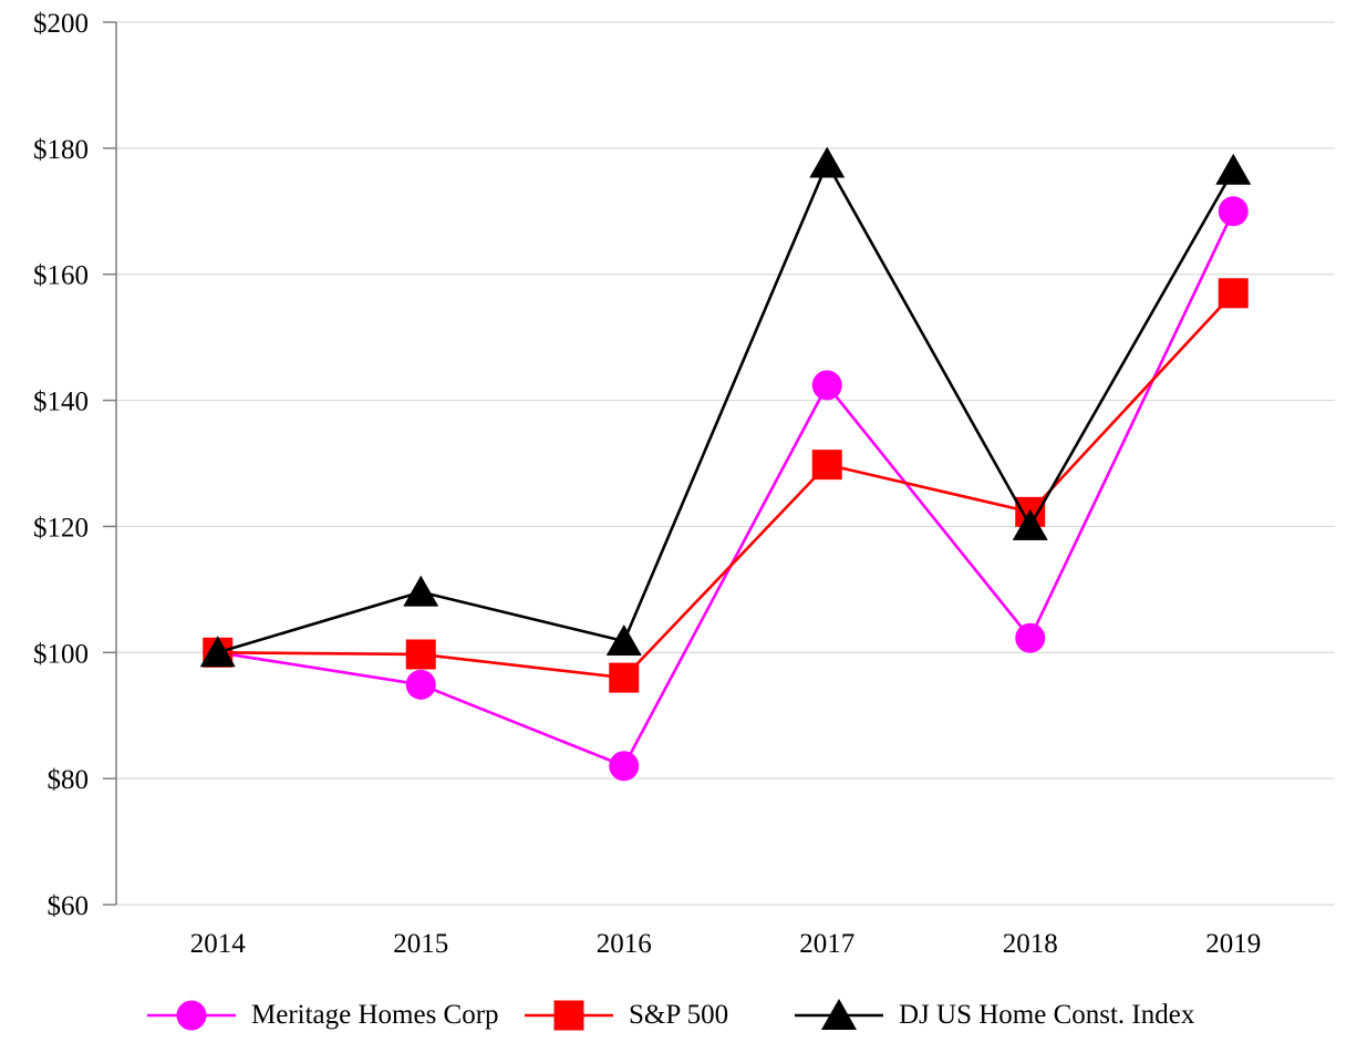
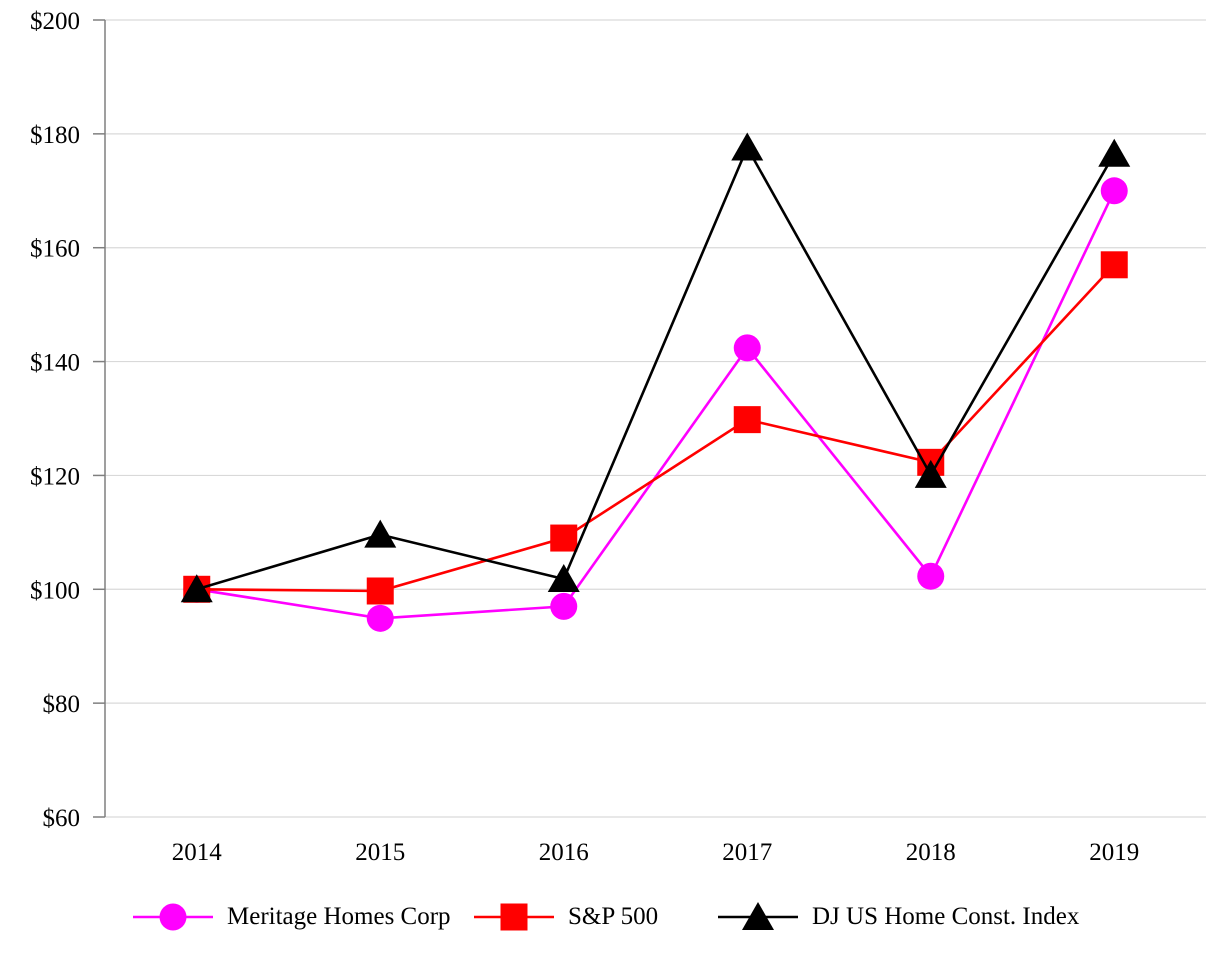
Meritage Homes Corp/2016: $82 -> $97
S&P 500/2016: $96 -> $109
